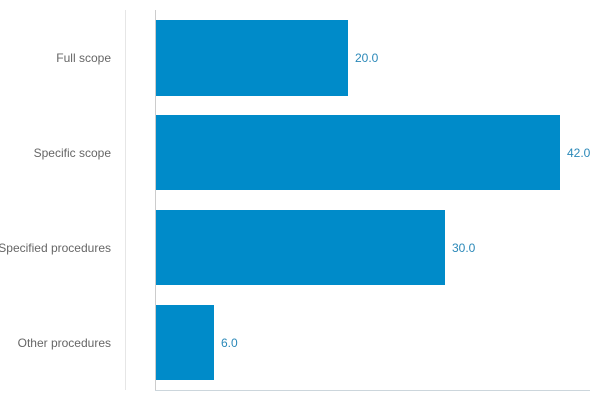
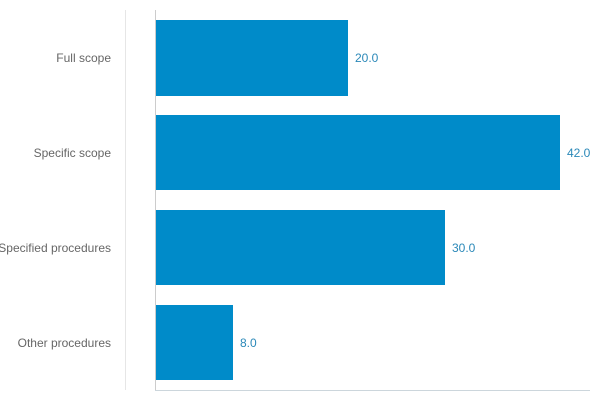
Other procedures: 6.0 -> 8.0
